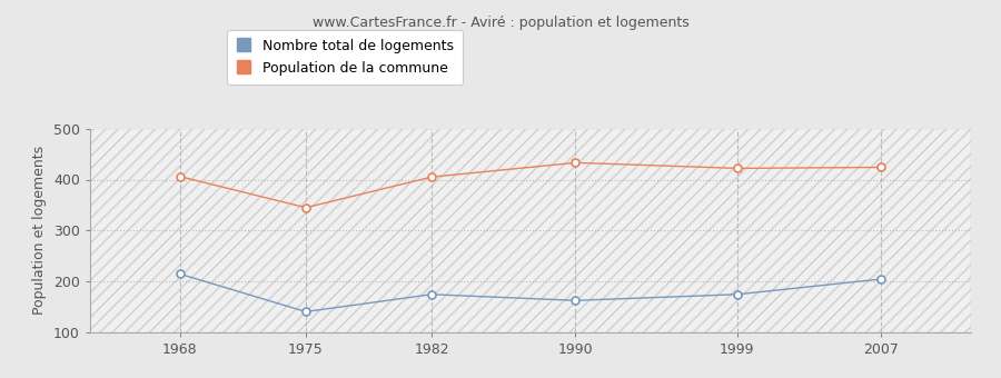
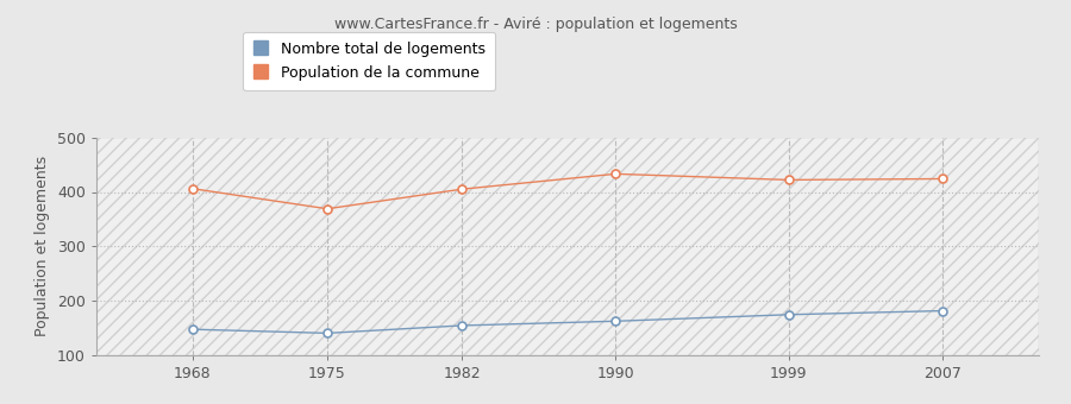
Nombre total de logements/1968: 215 -> 148
Population de la commune/1975: 345 -> 369
Nombre total de logements/1982: 175 -> 155
Nombre total de logements/2007: 205 -> 182
